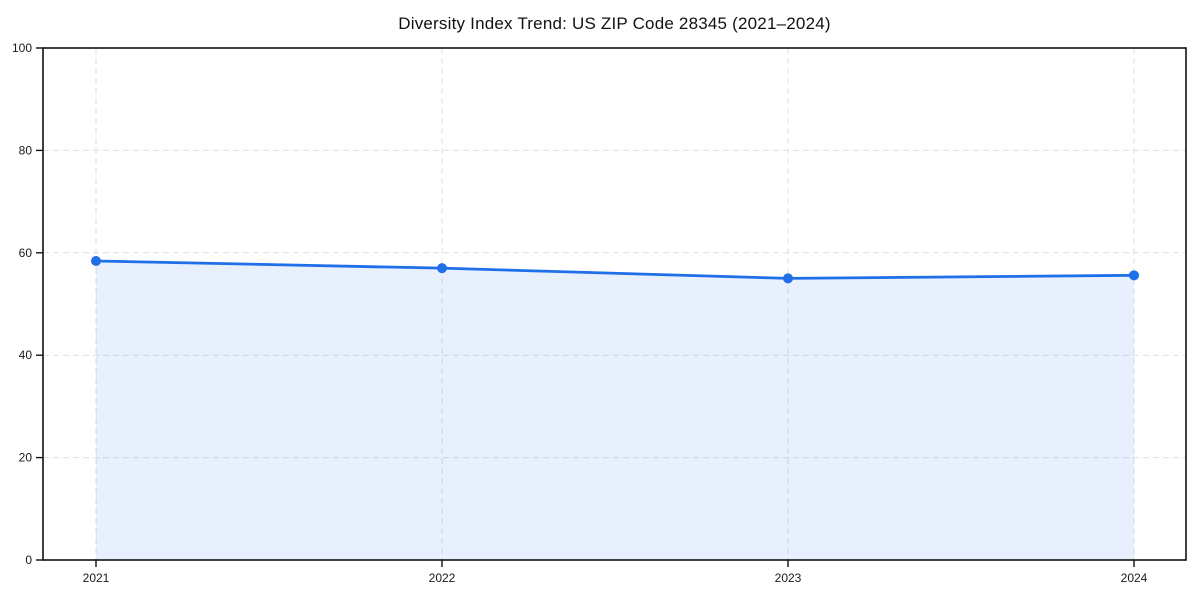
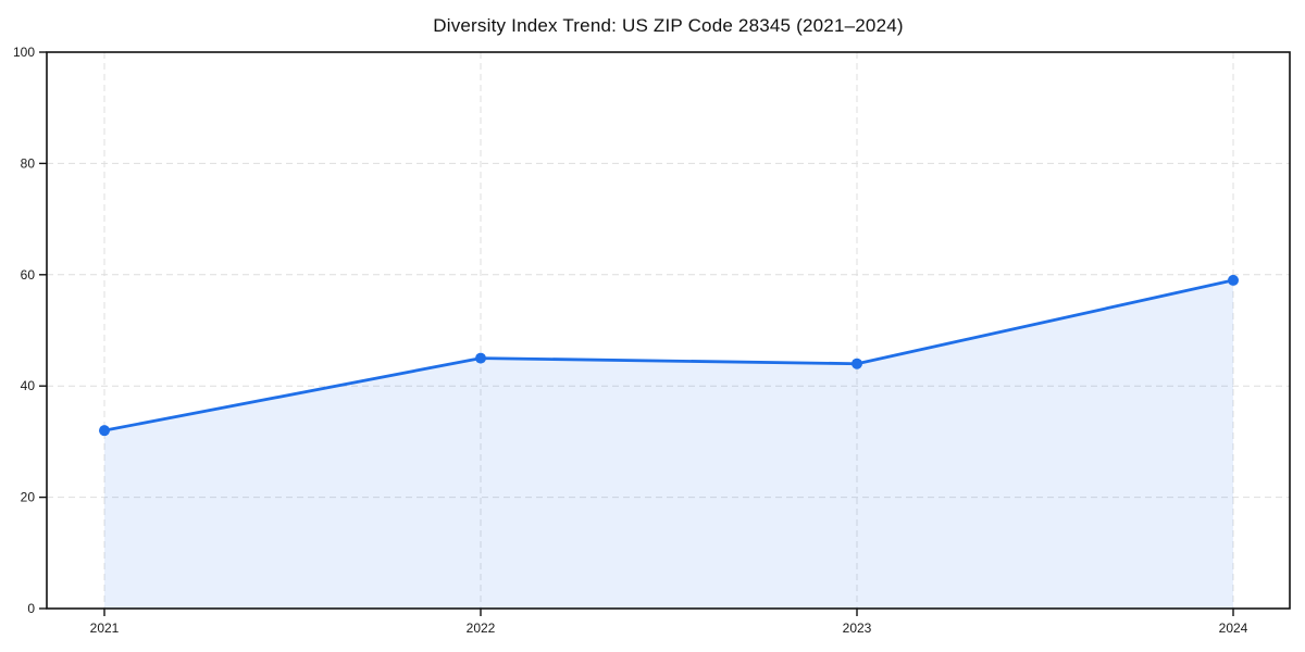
2021: 58 -> 32
2022: 57 -> 45
2023: 55 -> 44
2024: 56 -> 59
